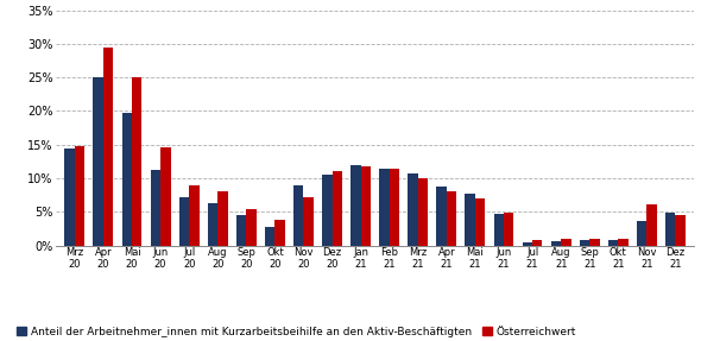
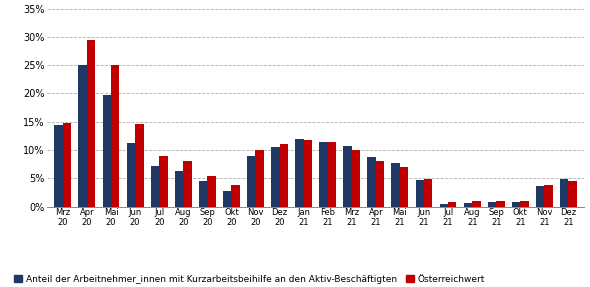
Österreichwert/Nov 20: 7.2% -> 10.0%
Österreichwert/Nov 21: 6.2% -> 3.8%
